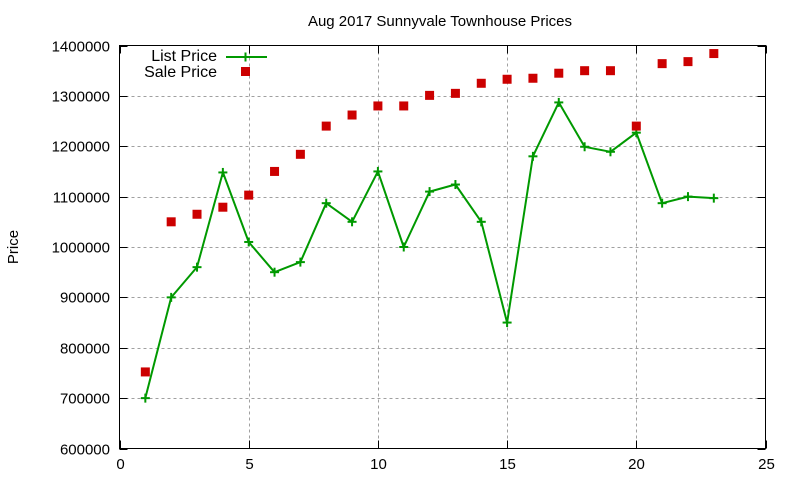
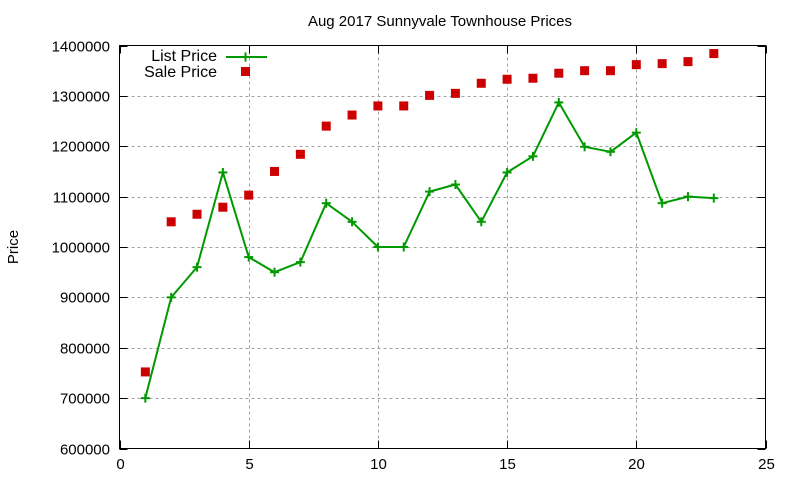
List Price/5: 1010000 -> 980000
List Price/10: 1150000 -> 1000000
List Price/15: 850000 -> 1150000
Sale Price/20: 1240000 -> 1360000
